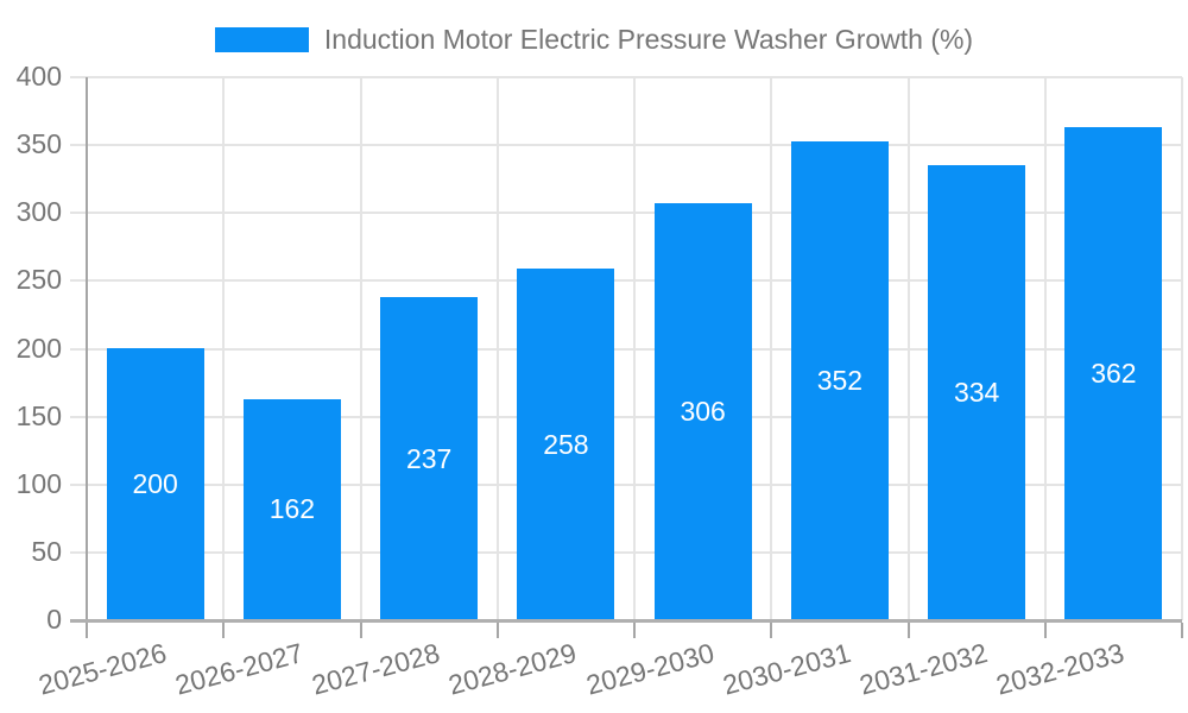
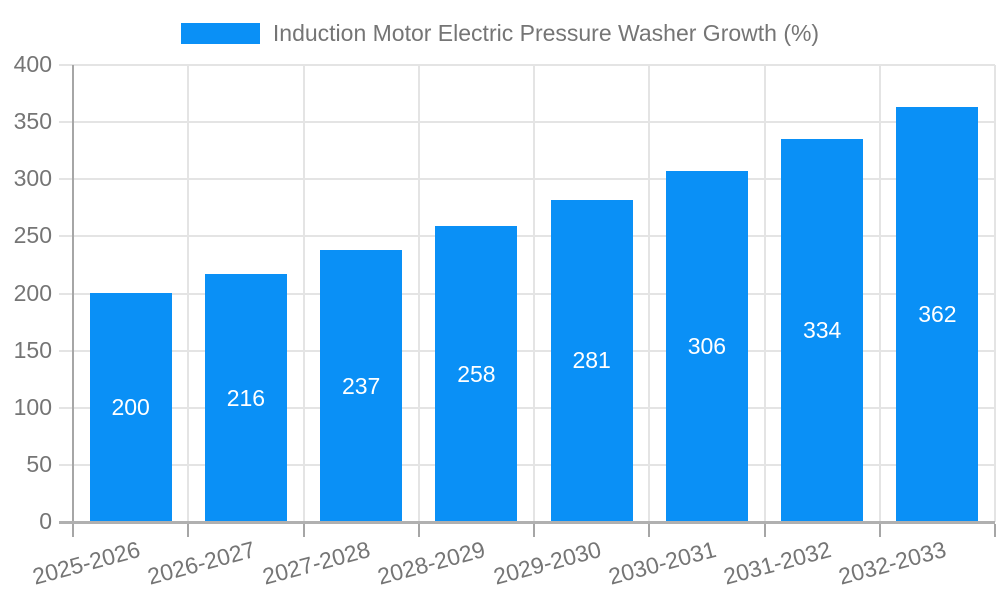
2026-2027: 162 -> 216
2029-2030: 306 -> 281
2030-2031: 352 -> 306
